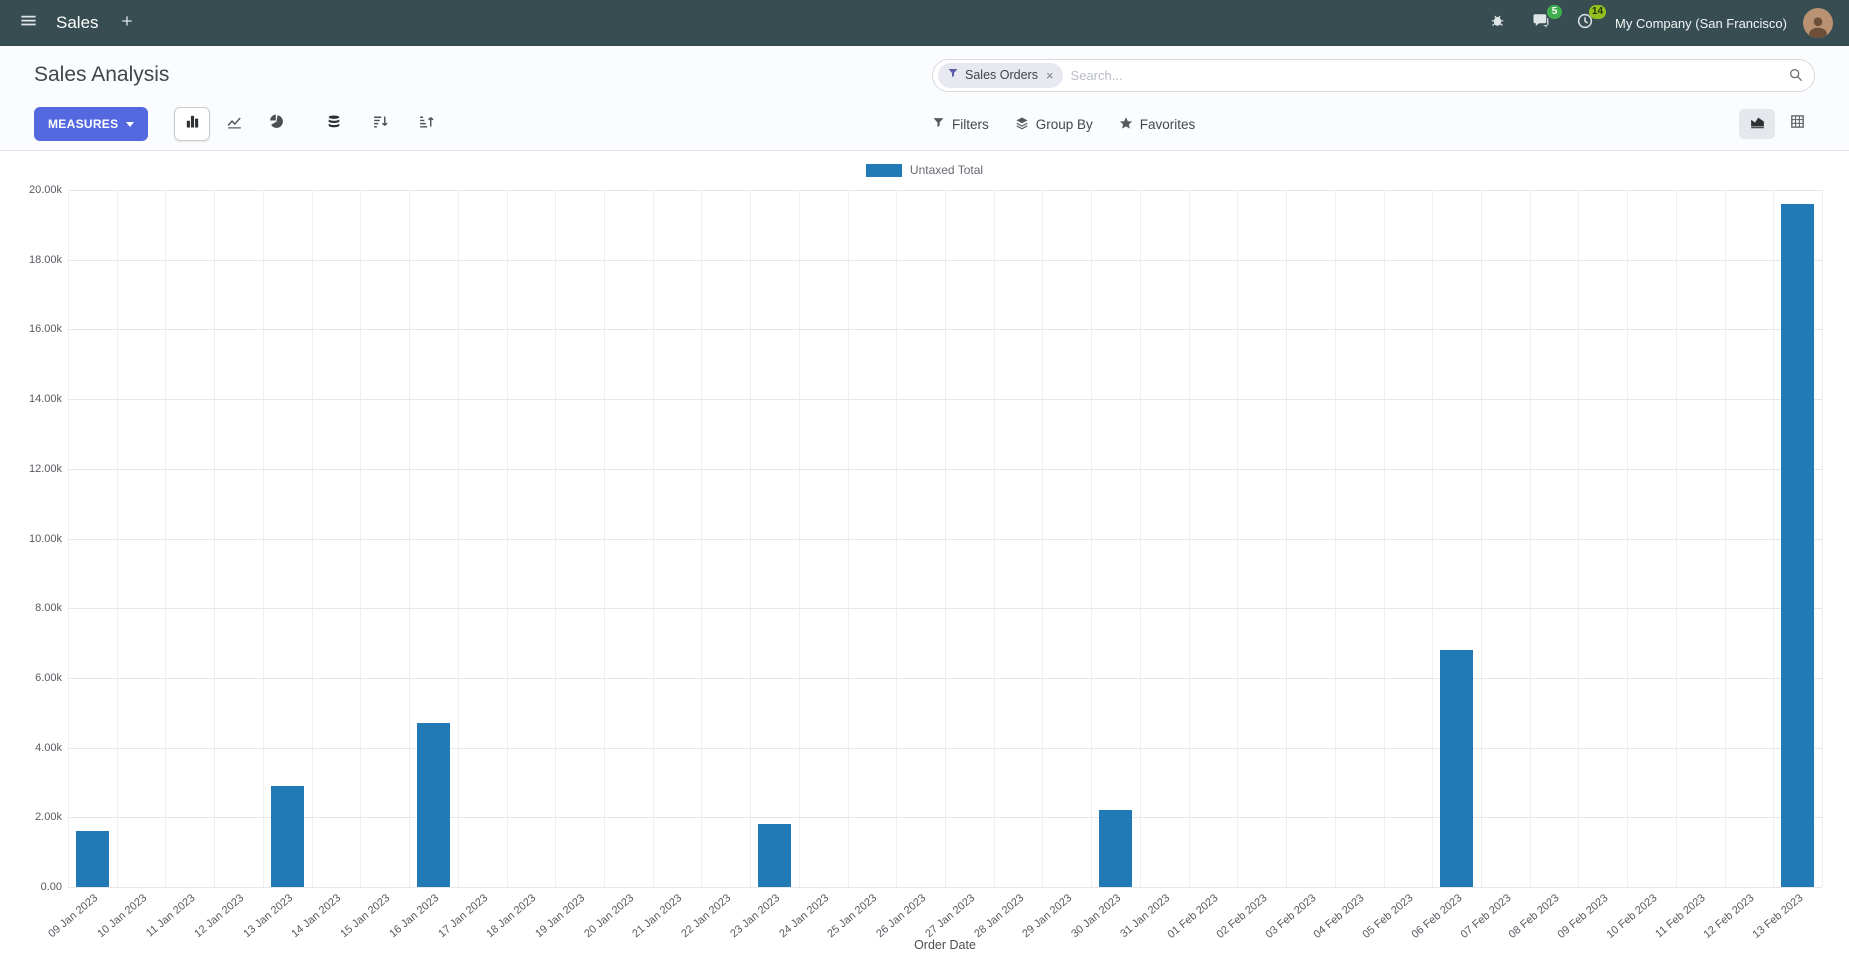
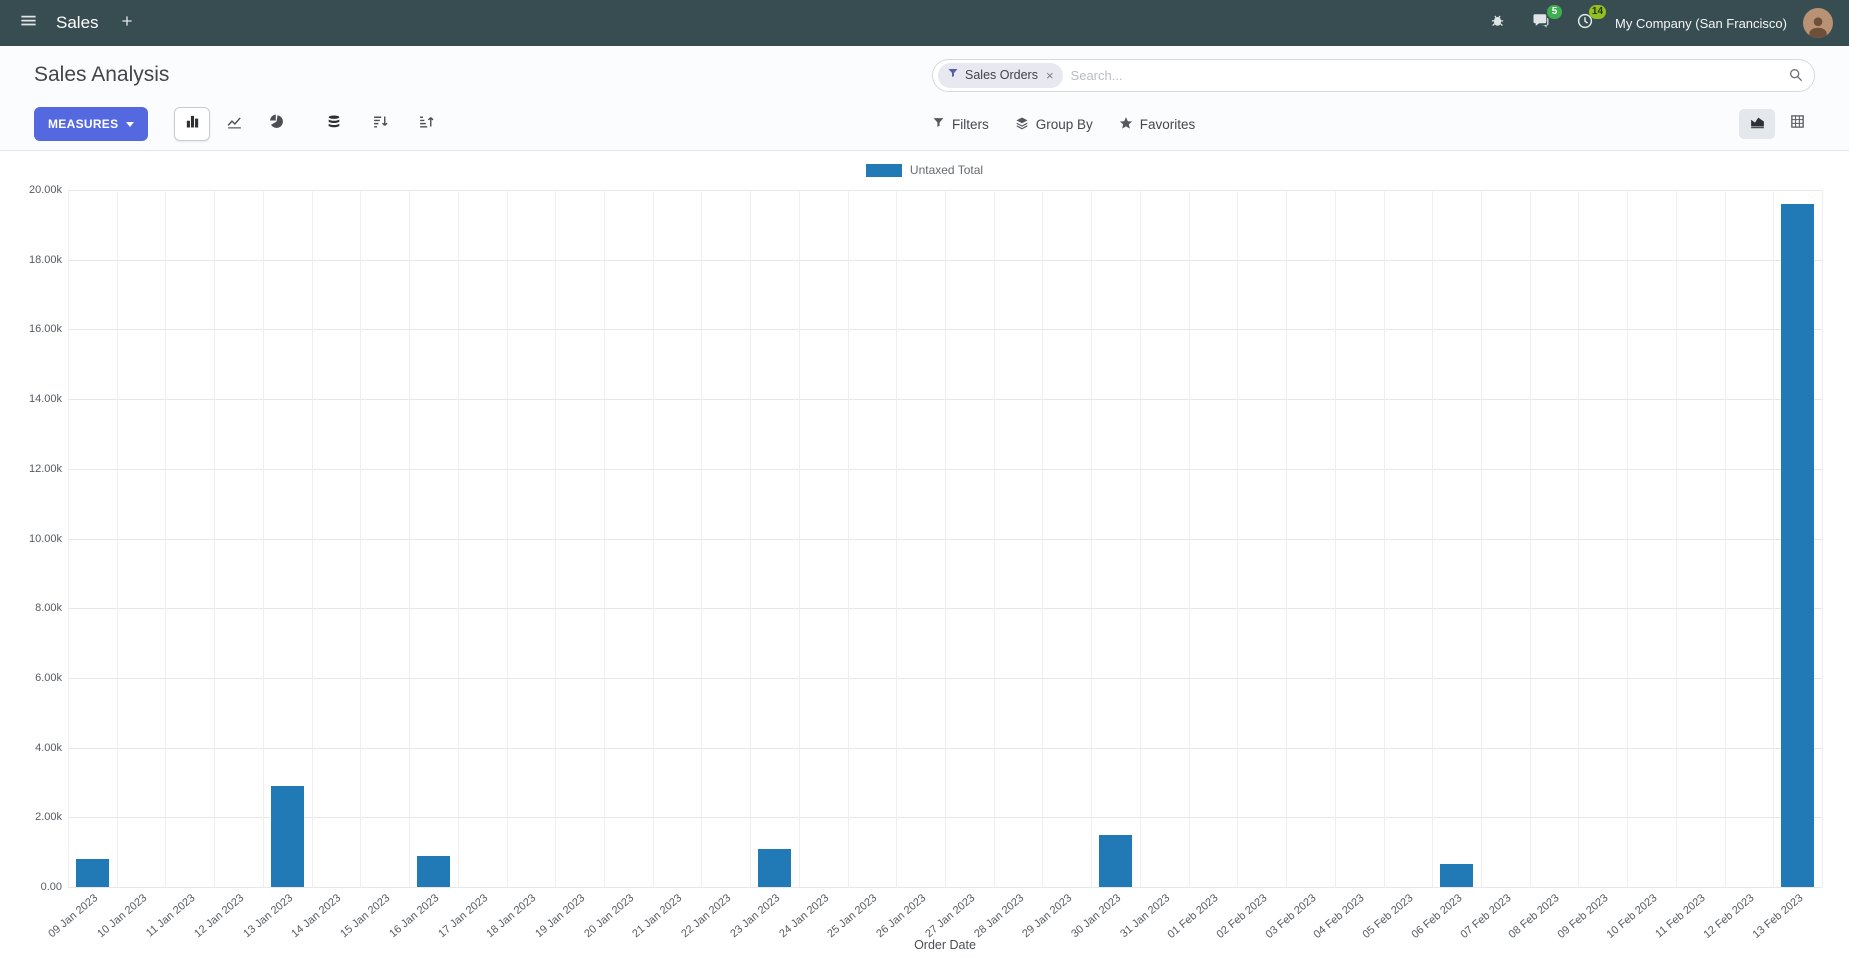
09 Jan 2023: 1.6k -> 0.8k
16 Jan 2023: 4.7k -> 0.9k
23 Jan 2023: 1.8k -> 1.1k
30 Jan 2023: 2.2k -> 1.5k
06 Feb 2023: 6.8k -> 0.6k
